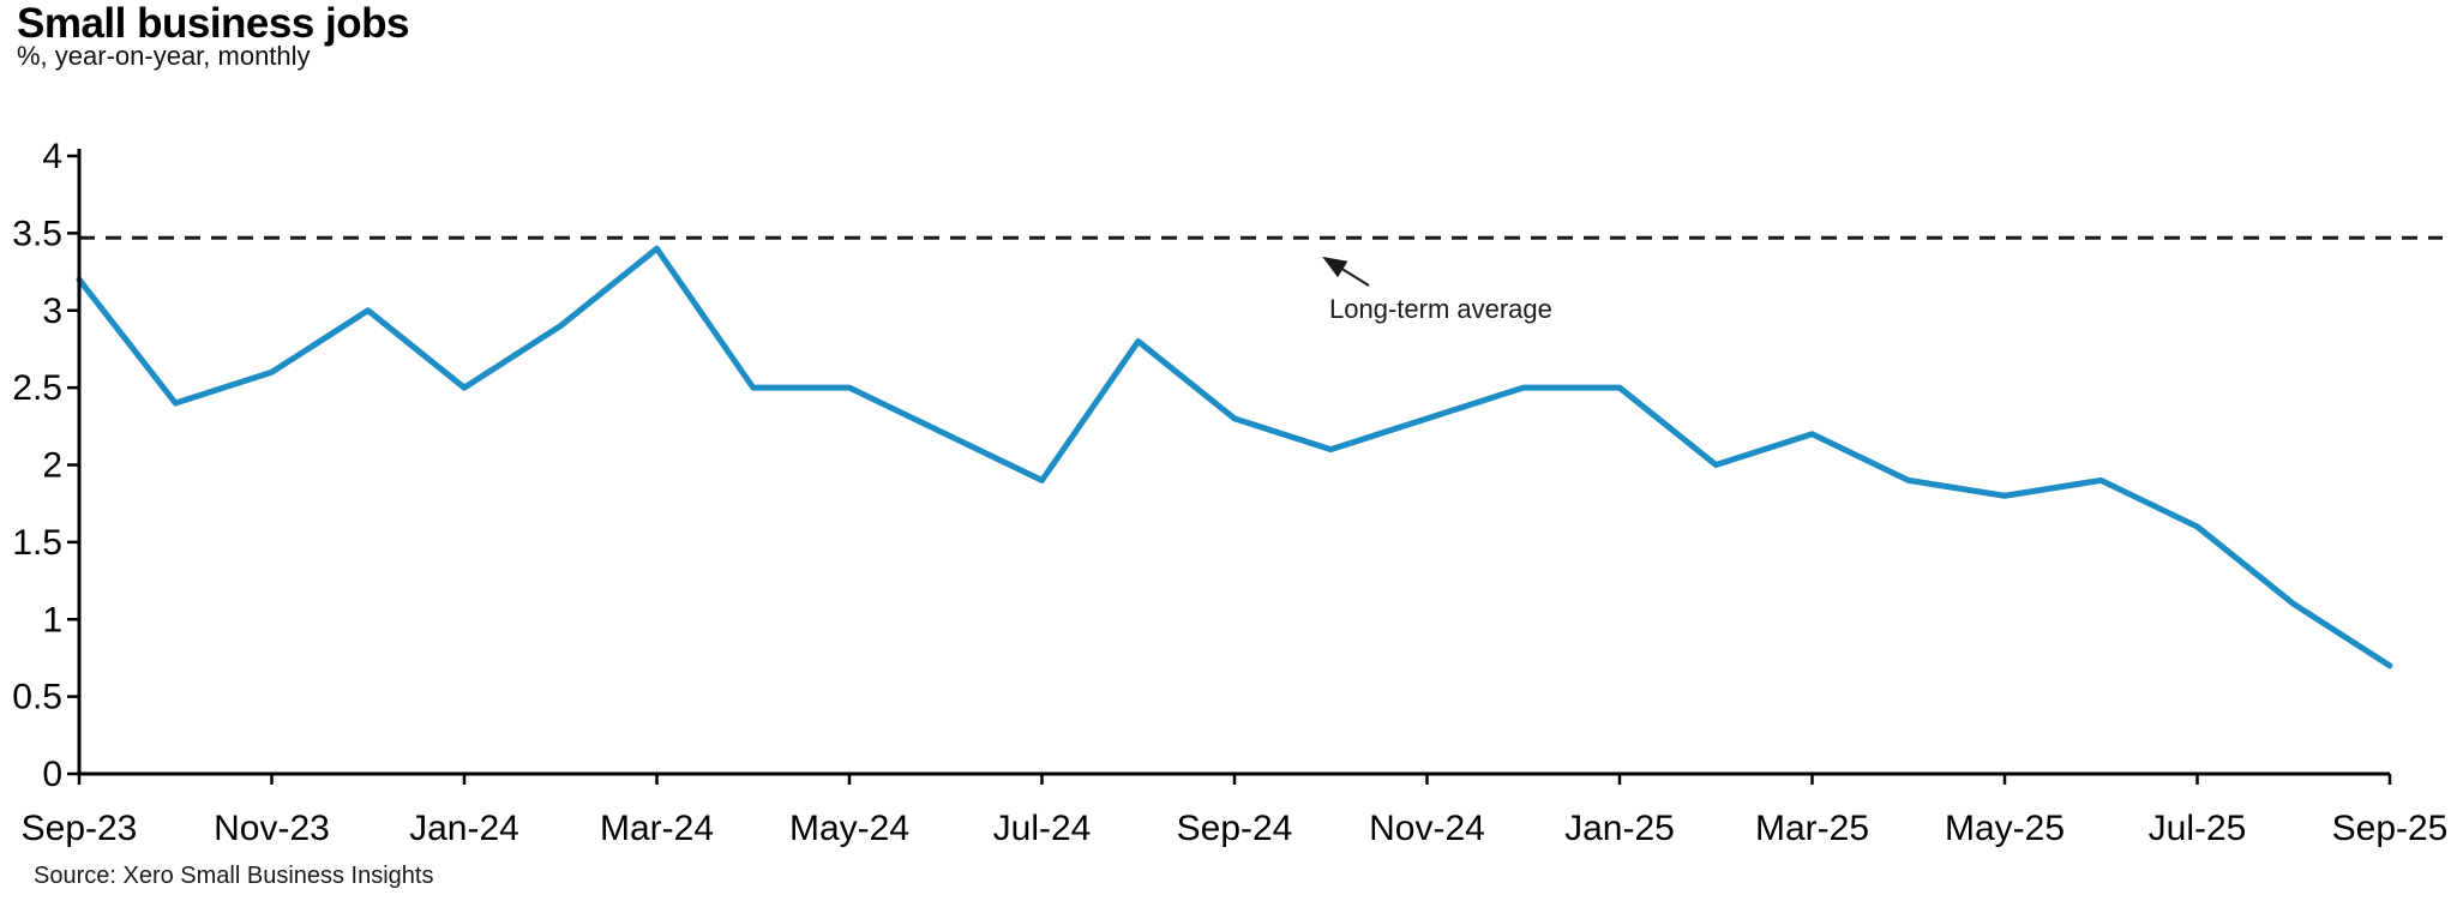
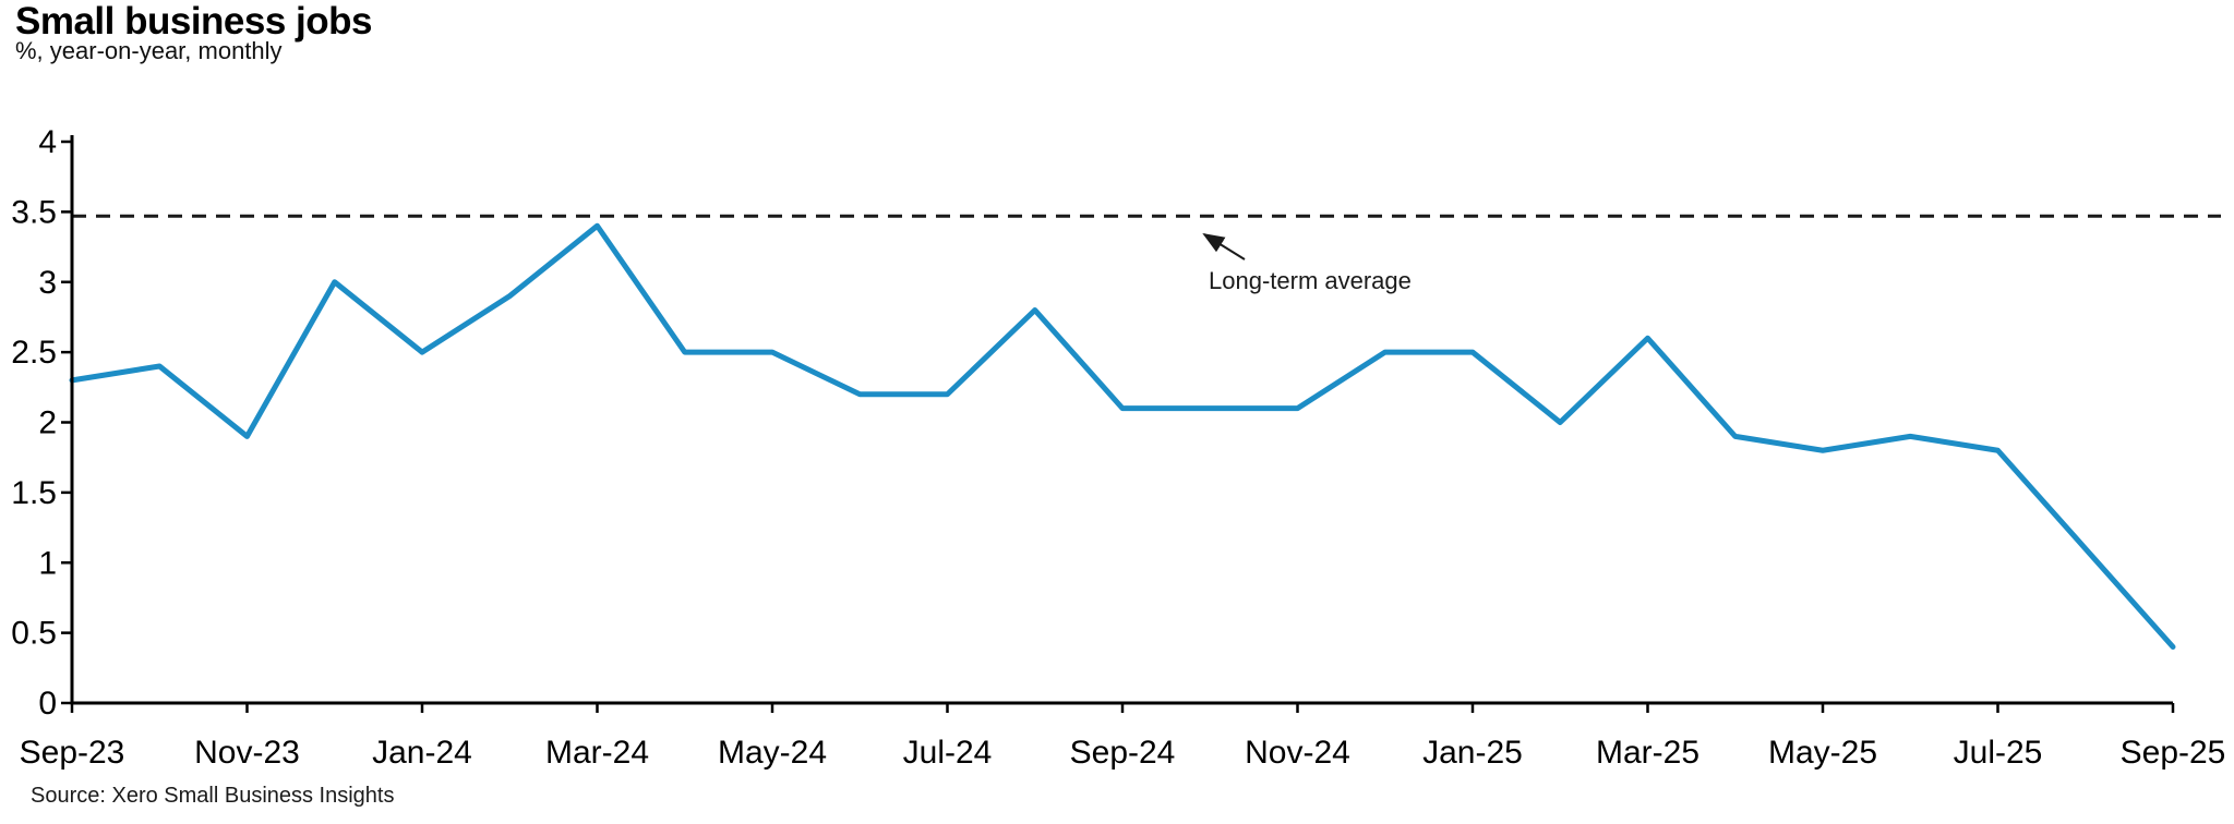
Sep-23: 3.2 -> 2.3
Nov-23: 2.6 -> 1.9
Jul-24: 1.9 -> 2.2
Sep-24: 2.3 -> 2.1
Nov-24: 2.3 -> 2.1
Mar-25: 2.2 -> 2.6
Jul-25: 1.6 -> 1.8
Sep-25: 0.7 -> 0.4
